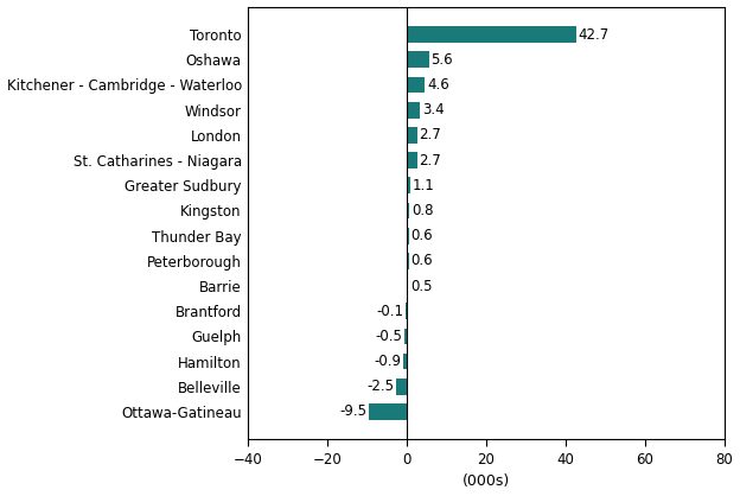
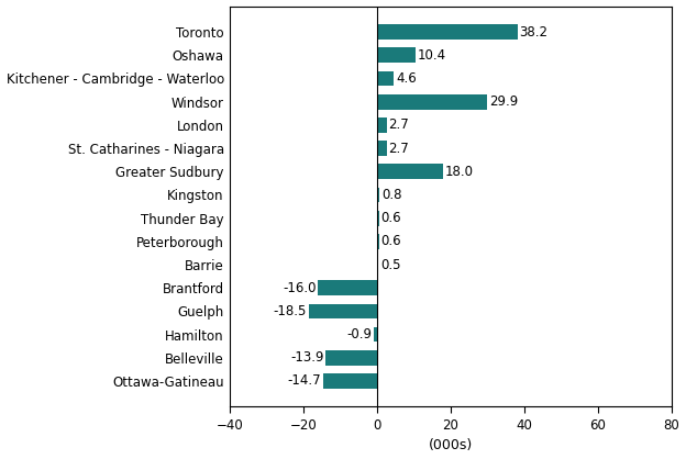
Toronto: 42.7 -> 38.2
Oshawa: 5.6 -> 10.4
Windsor: 3.4 -> 29.9
Greater Sudbury: 1.1 -> 18.0
Brantford: -0.1 -> -16.0
Guelph: -0.5 -> -18.5
Belleville: -2.5 -> -13.9
Ottawa-Gatineau: -9.5 -> -14.7
